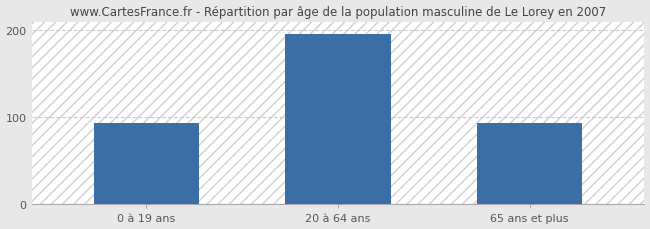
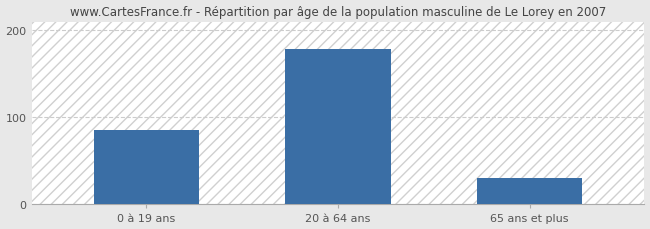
0 à 19 ans: 94 -> 85
20 à 64 ans: 196 -> 178
65 ans et plus: 94 -> 30
